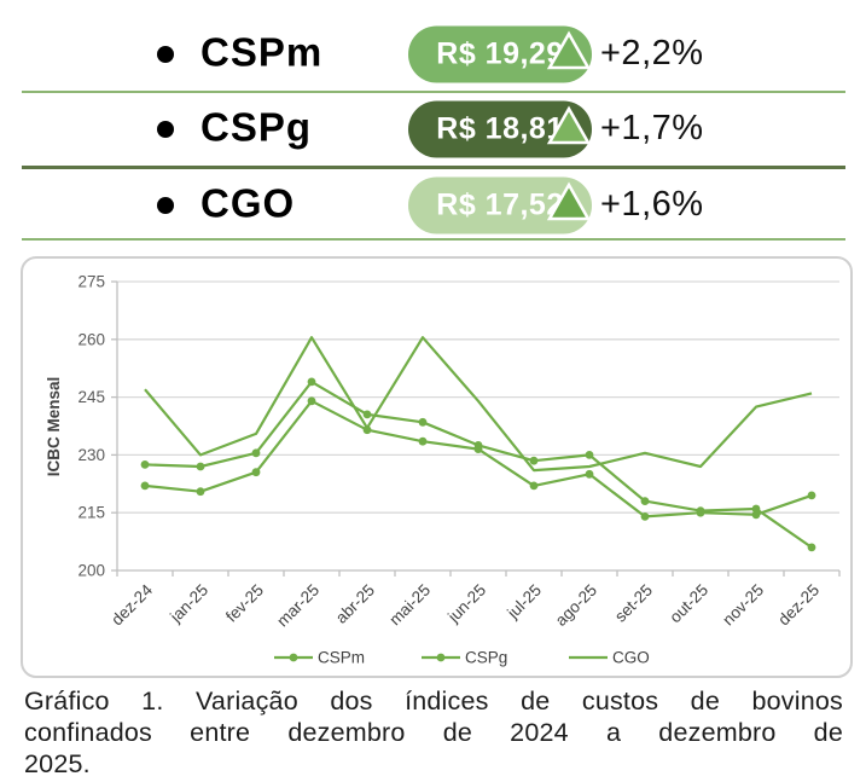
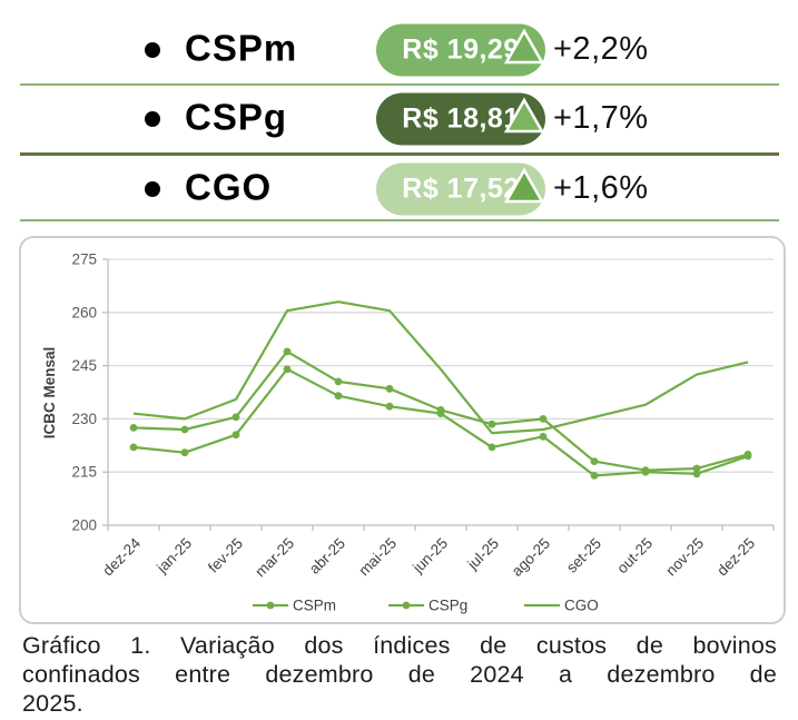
CGO/dez-24: 247 -> 232
CGO/abr-25: 237 -> 263
CGO/out-25: 227 -> 234
CSPm/dez-25: 206 -> 220
